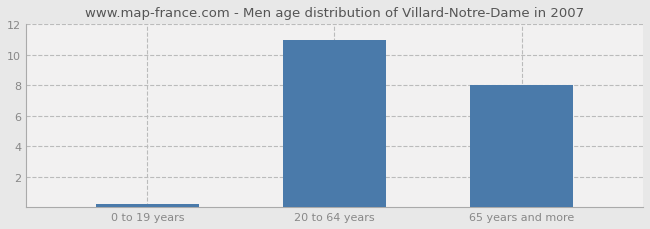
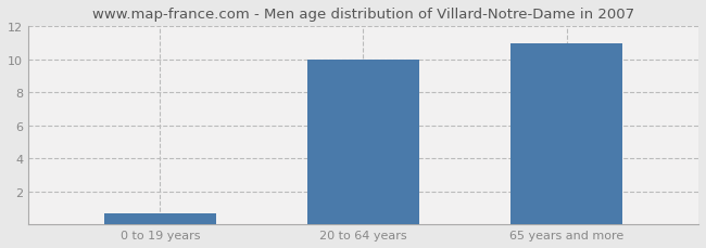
0 to 19 years: 0.2 -> 0.7
20 to 64 years: 11.0 -> 10.0
65 years and more: 8.0 -> 11.0
